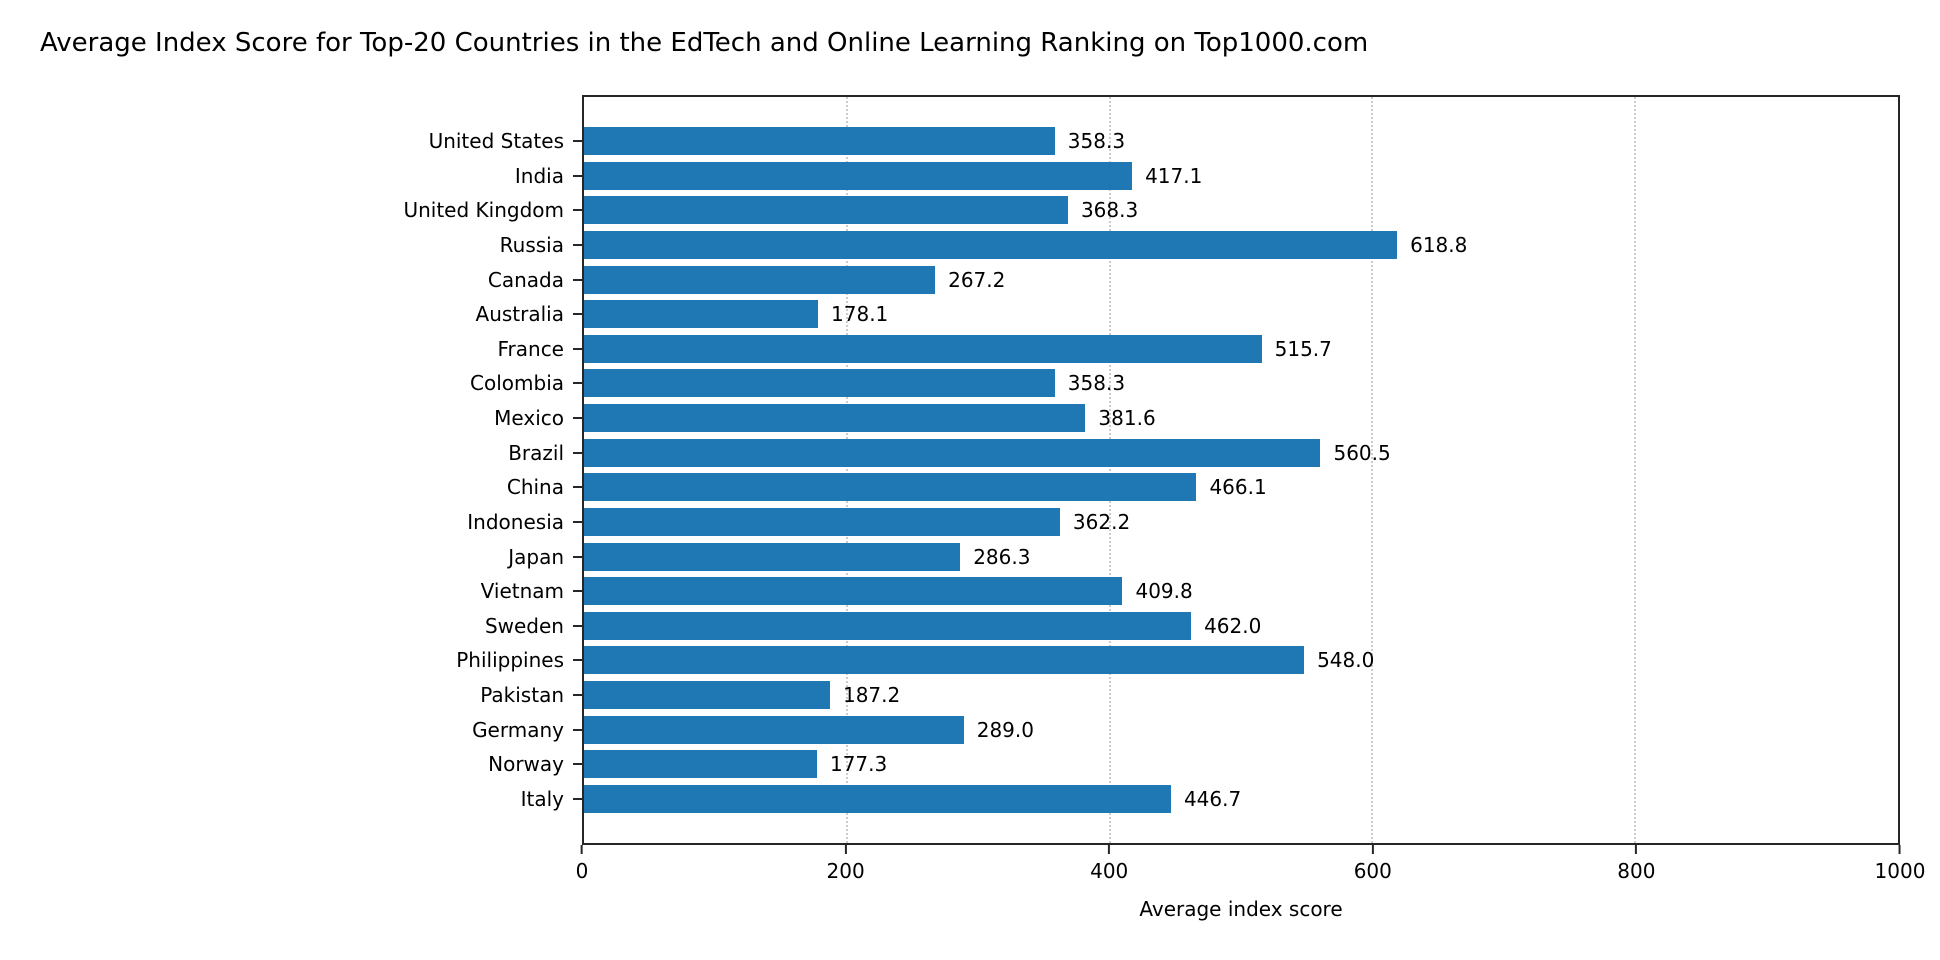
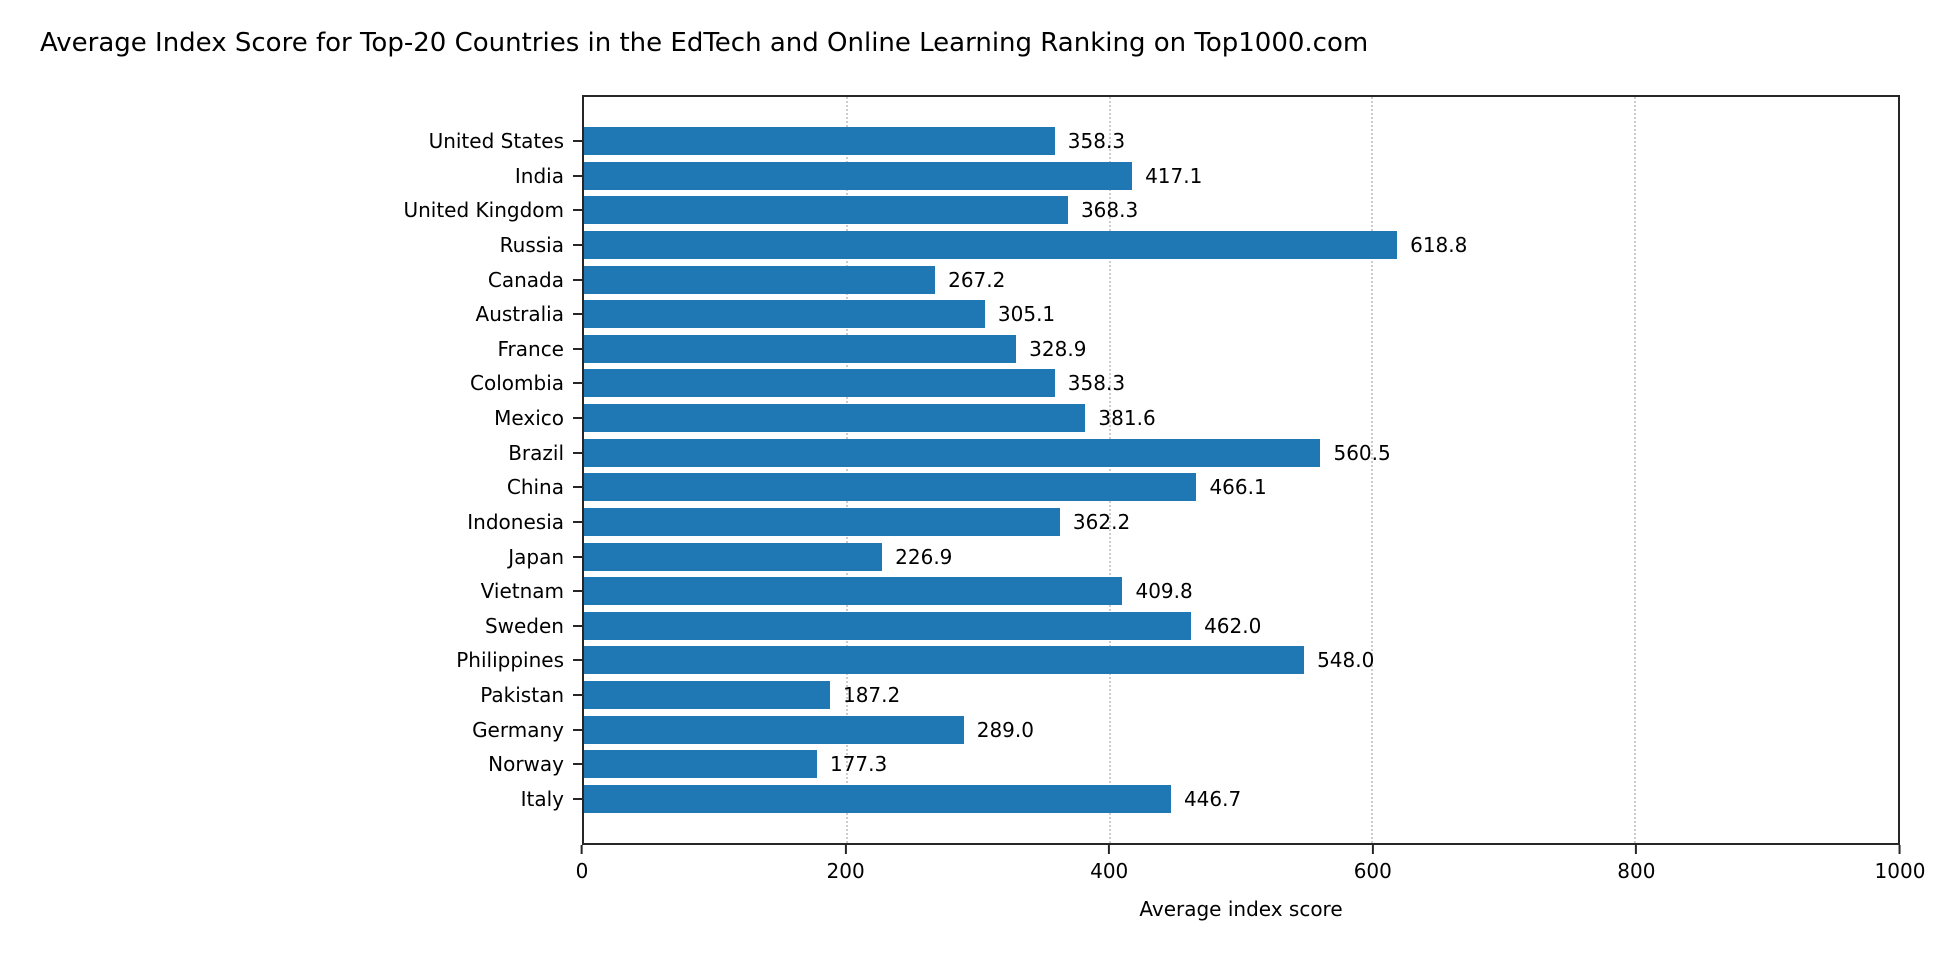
Australia: 178.1 -> 305.1
France: 515.7 -> 328.9
Japan: 286.3 -> 226.9
